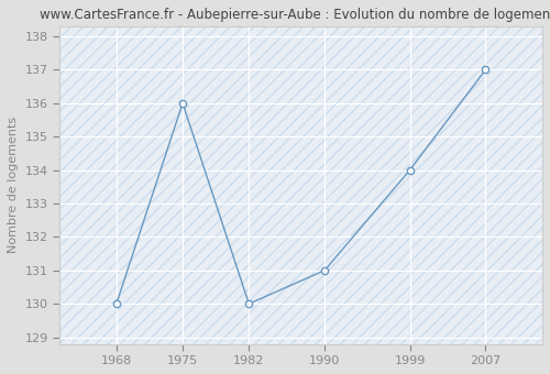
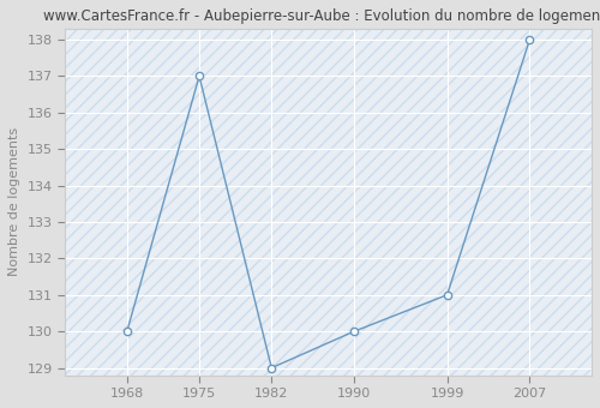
1975: 136 -> 137
1982: 130 -> 129
1990: 131 -> 130
1999: 134 -> 131
2007: 137 -> 138
